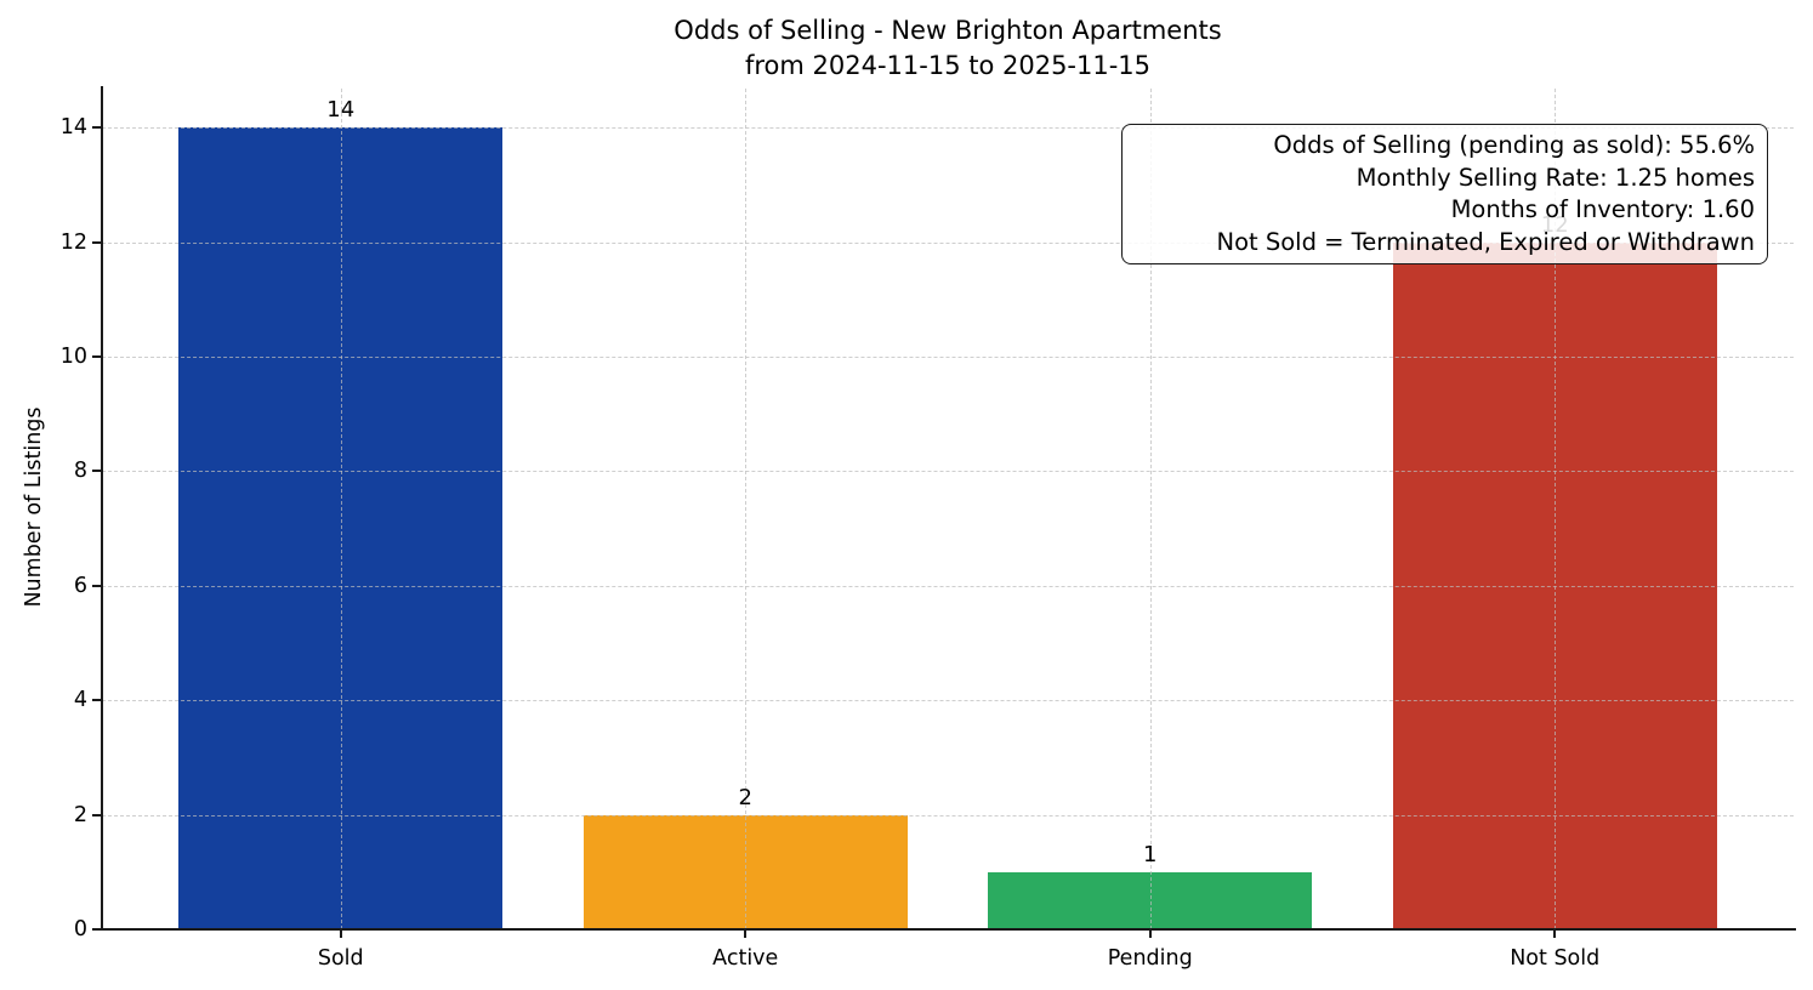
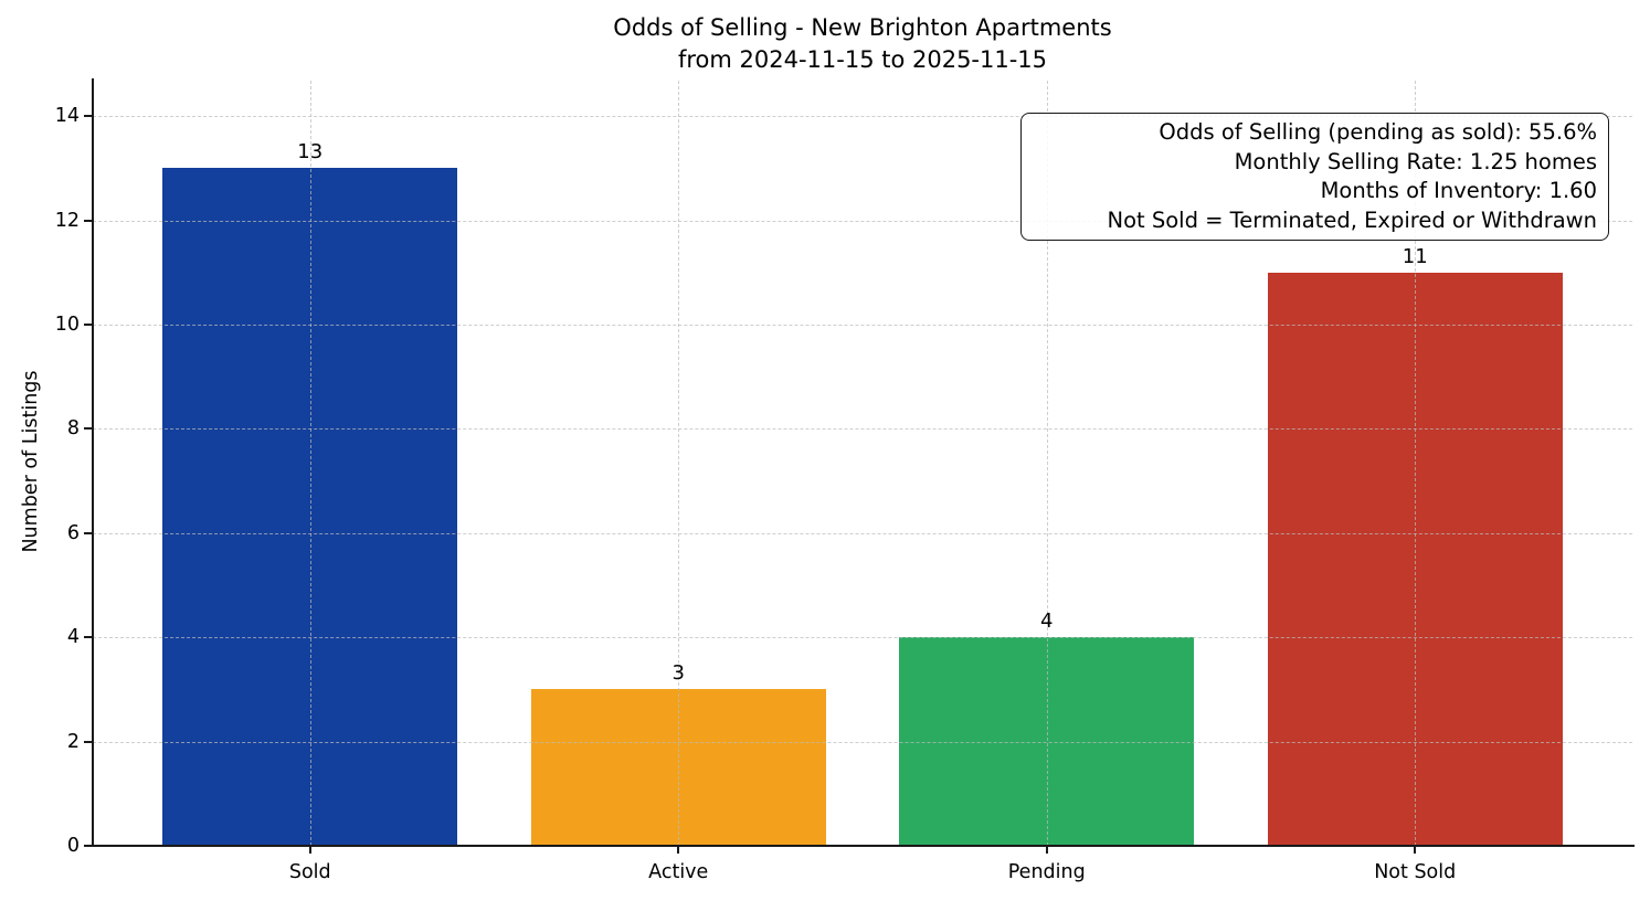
Sold: 14 -> 13
Active: 2 -> 3
Pending: 1 -> 4
Not Sold: 12 -> 11
